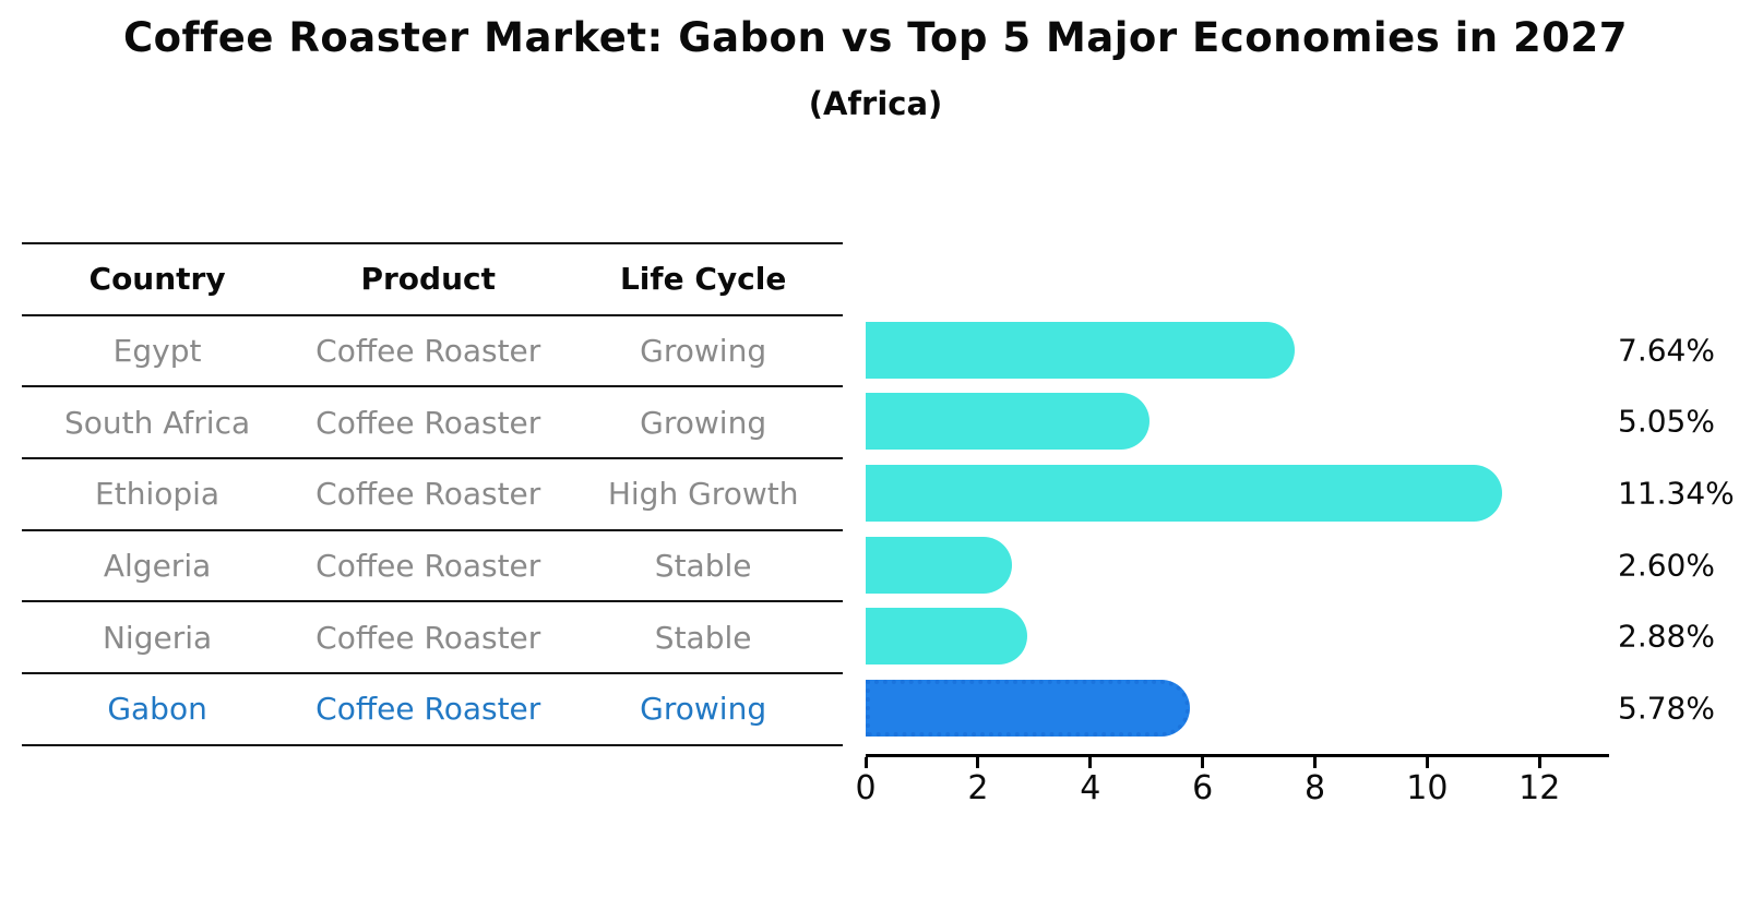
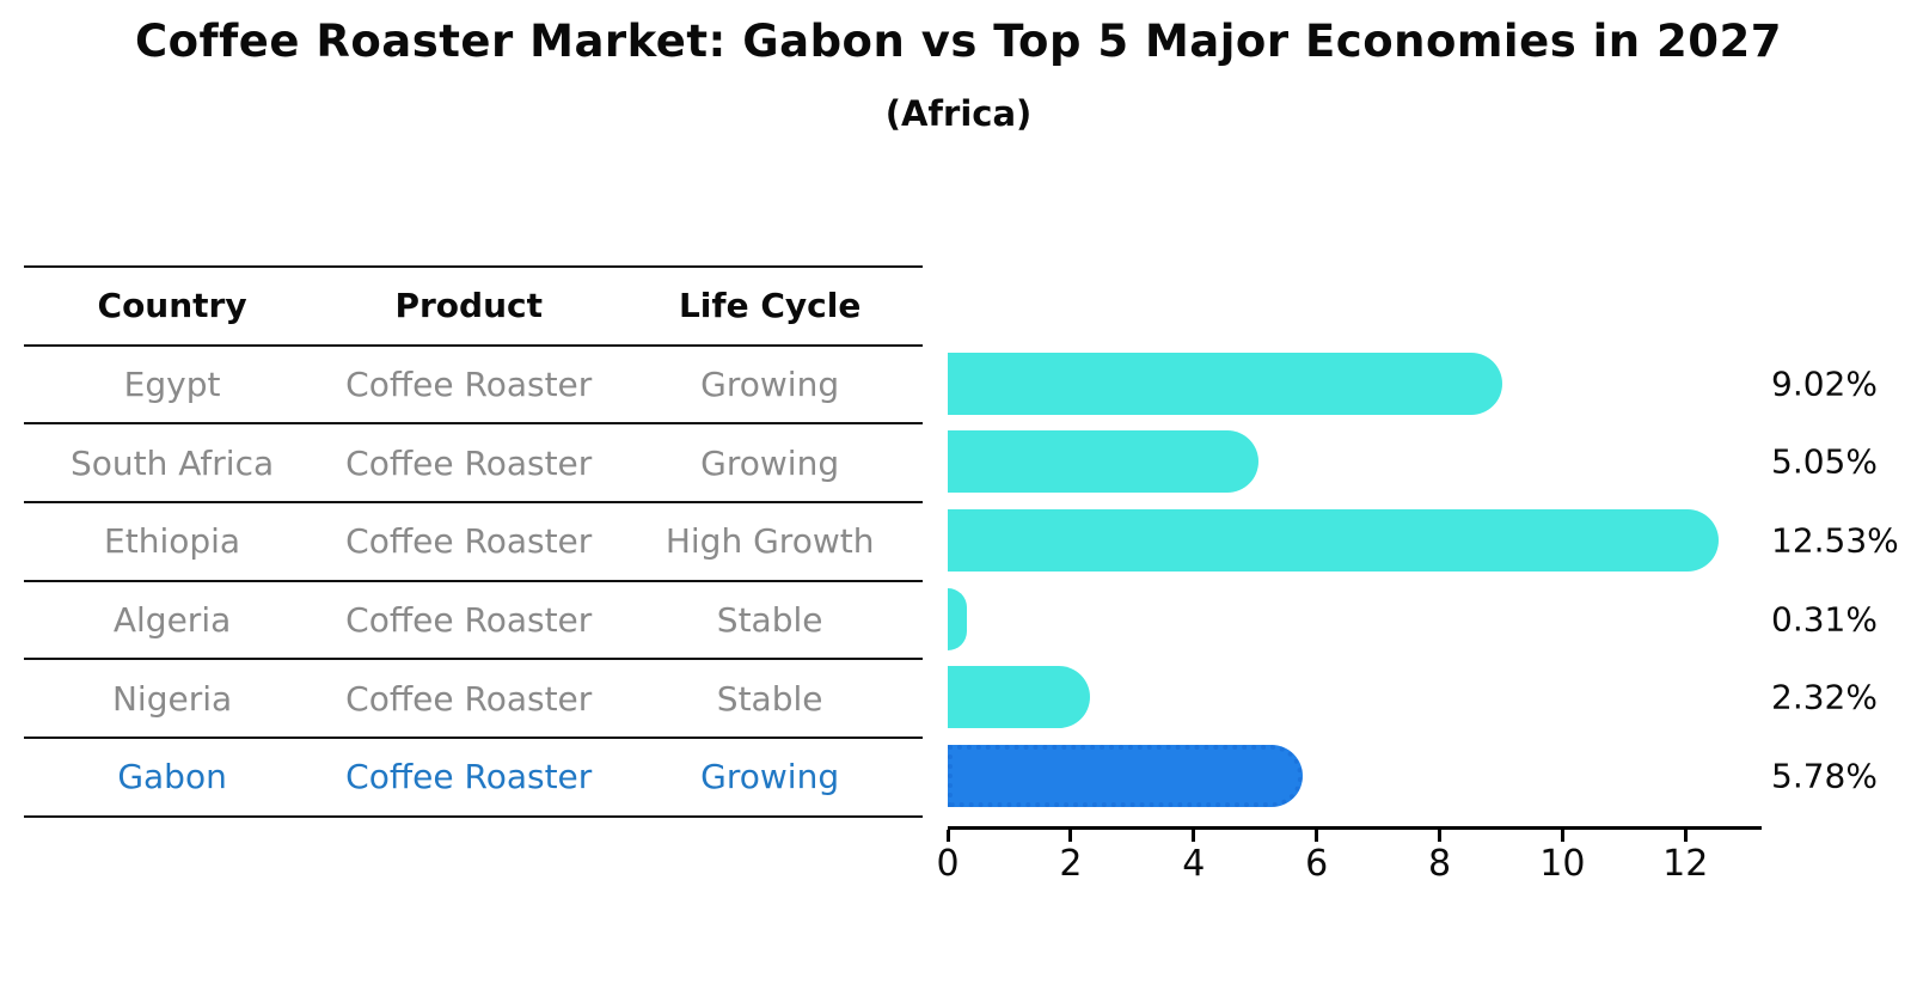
Egypt: 7.64% -> 9.02%
Ethiopia: 11.34% -> 12.53%
Algeria: 2.60% -> 0.31%
Nigeria: 2.88% -> 2.32%
